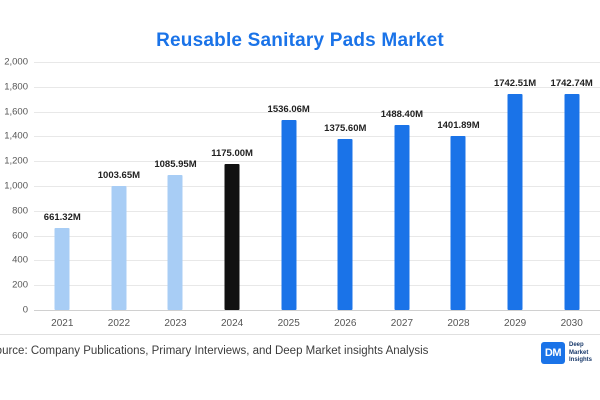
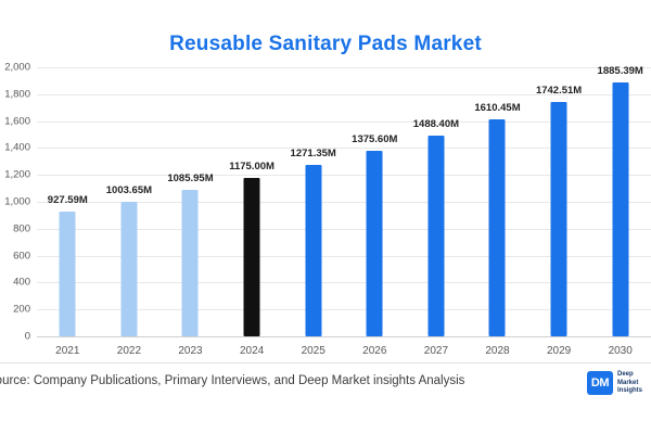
2021: 661.32M -> 927.59M
2025: 1536.06M -> 1271.35M
2028: 1401.89M -> 1610.45M
2030: 1742.74M -> 1885.39M
